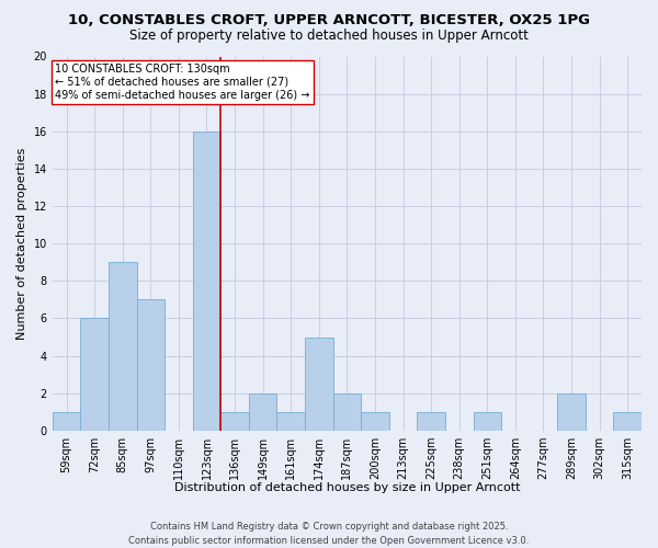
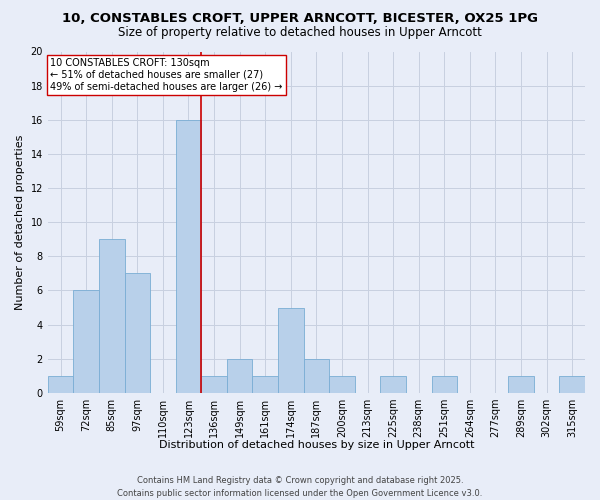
289sqm: 2 -> 1
